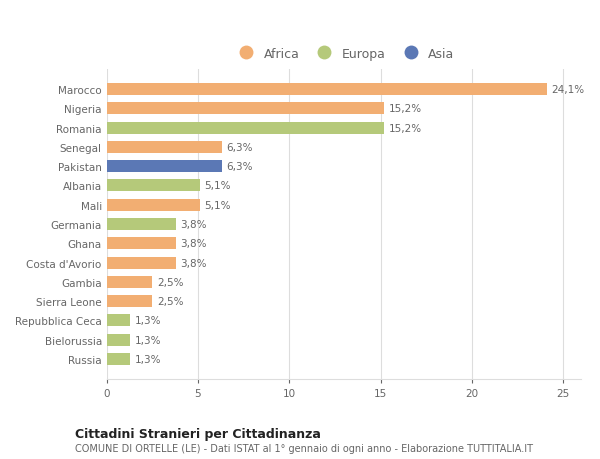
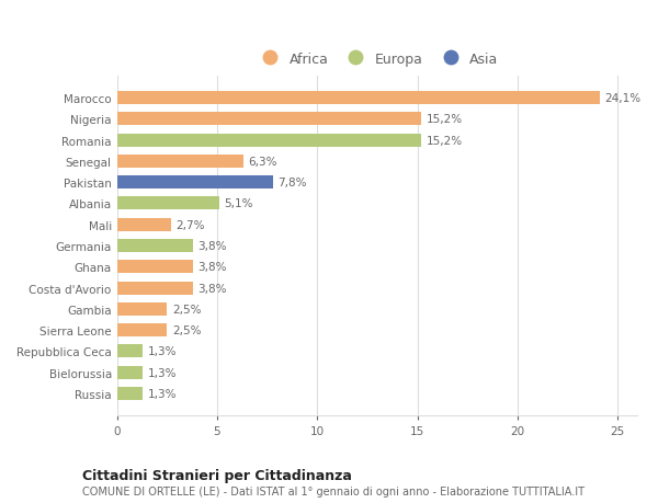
Pakistan: 6,3% -> 7,8%
Mali: 5,1% -> 2,7%
